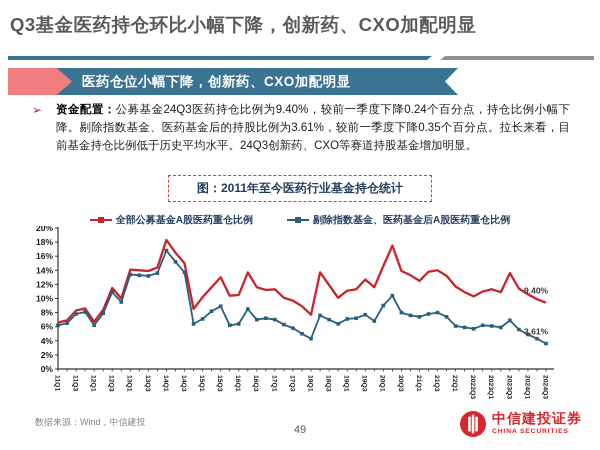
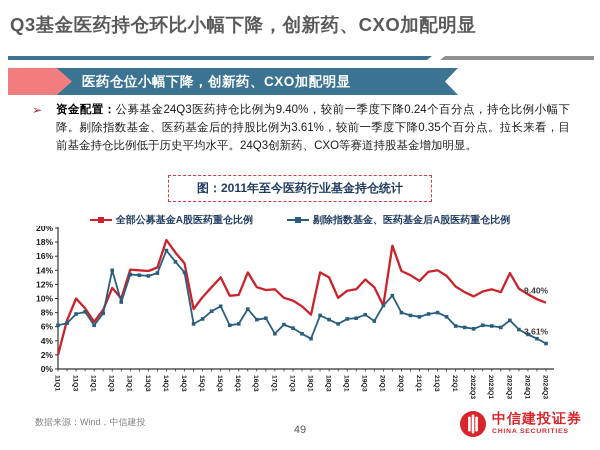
全部公募基金A股医药重仓比例/11Q1: 7% -> 2%
全部公募基金A股医药重仓比例/11Q3: 8% -> 10%
剔除指数基金、医药基金后A股医药重仓比例/12Q3: 11% -> 14%
剔除指数基金、医药基金后A股医药重仓比例/17Q1: 7% -> 5%
全部公募基金A股医药重仓比例/18Q3: 12% -> 13%
全部公募基金A股医药重仓比例/20Q1: 15% -> 9%
